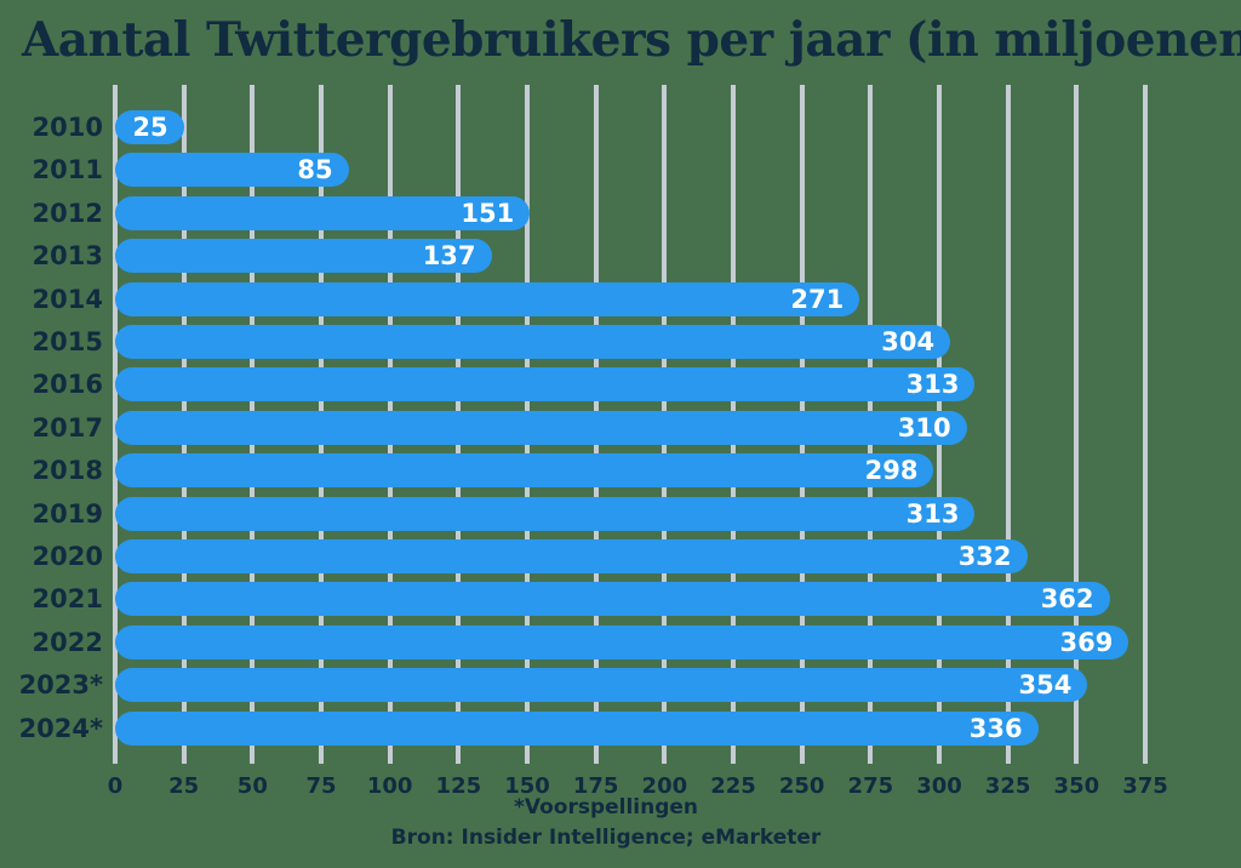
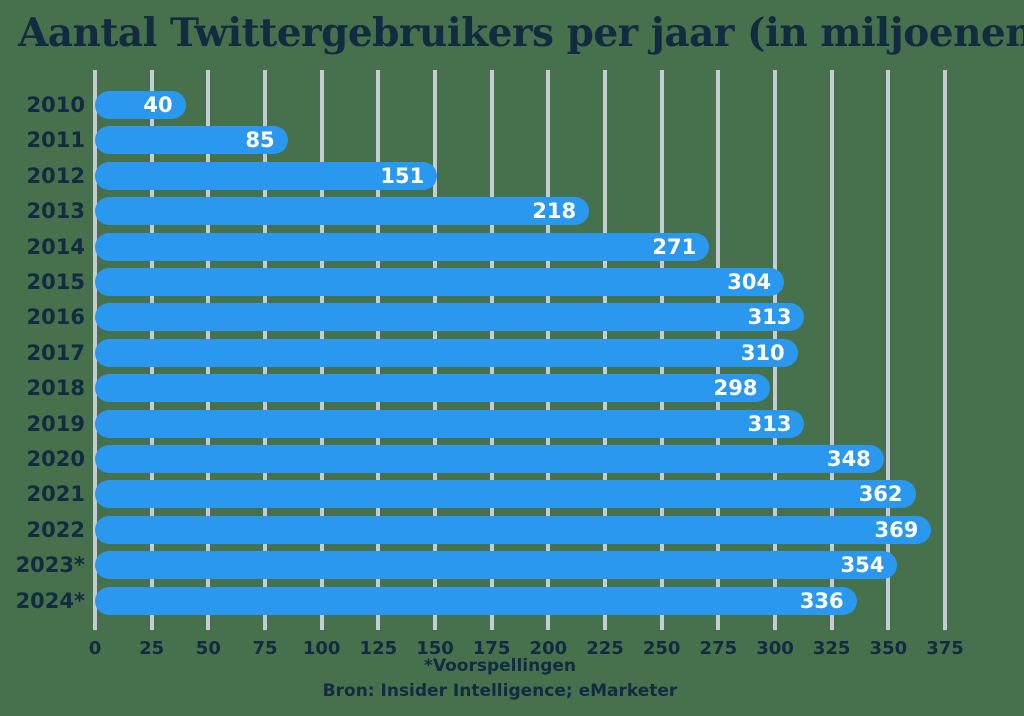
2010: 25 -> 40
2013: 137 -> 218
2020: 332 -> 348
